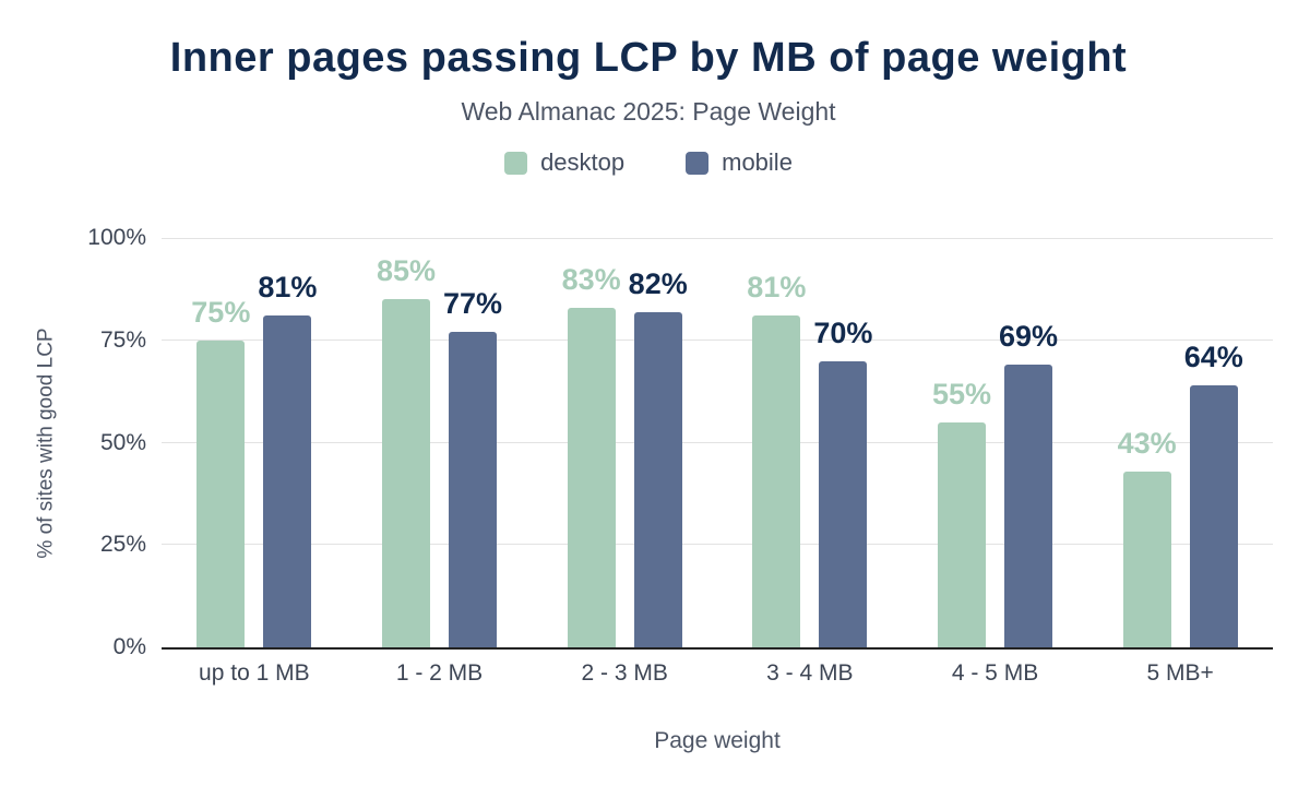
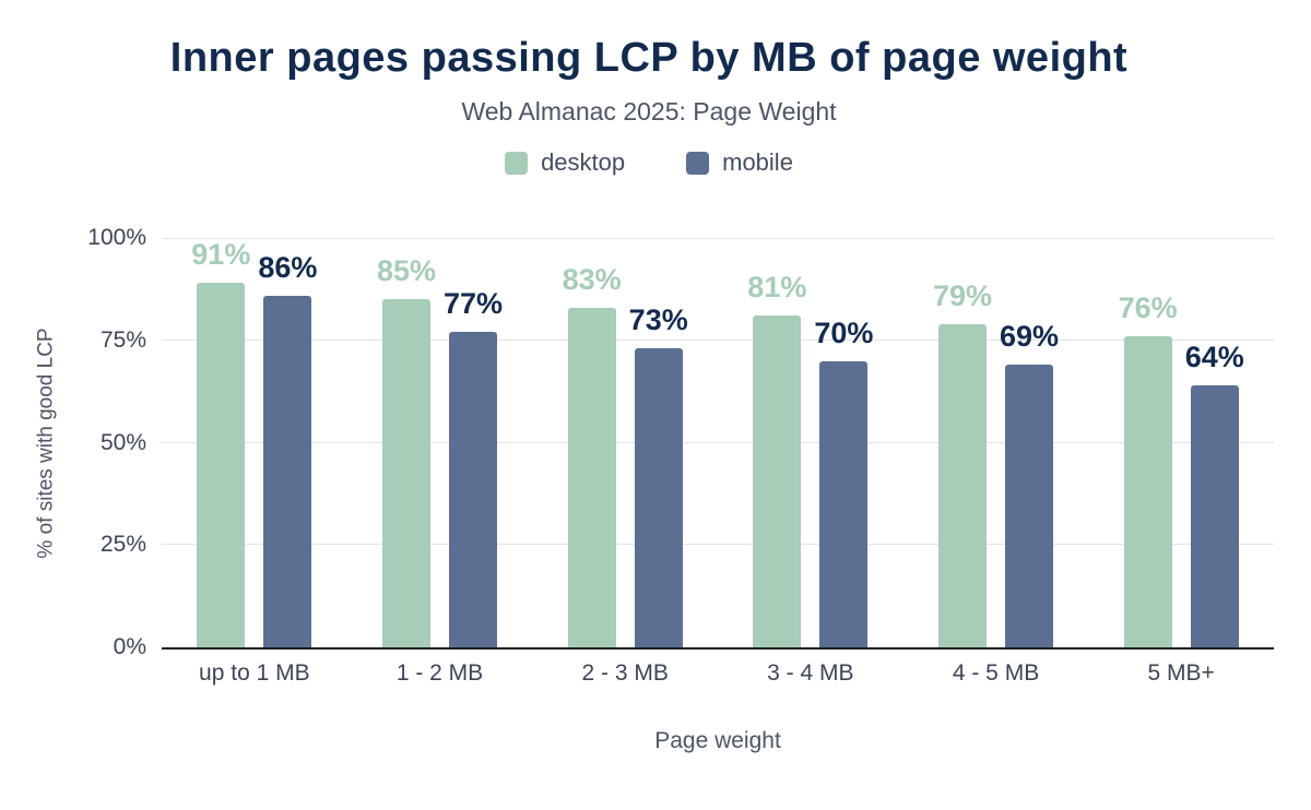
desktop/up to 1 MB: 75% -> 91%
mobile/up to 1 MB: 81% -> 86%
mobile/2 - 3 MB: 82% -> 73%
desktop/4 - 5 MB: 55% -> 79%
desktop/5 MB+: 43% -> 76%
